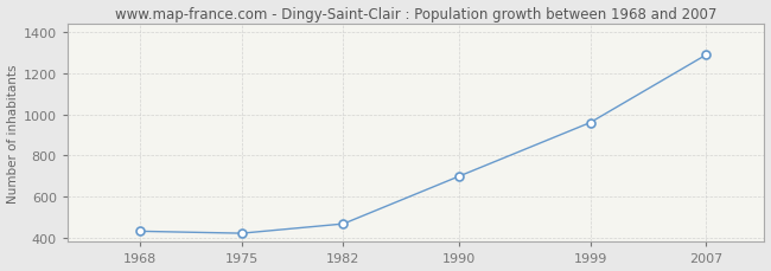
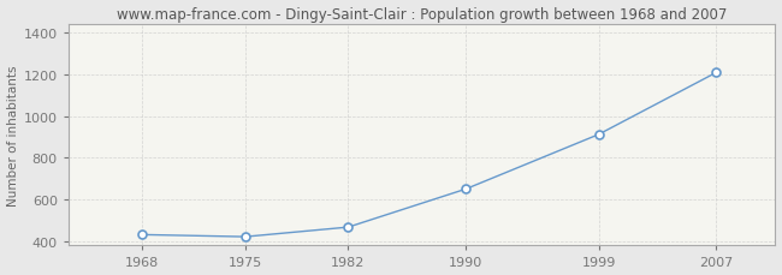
1990: 700 -> 650
1999: 960 -> 910
2007: 1290 -> 1210
